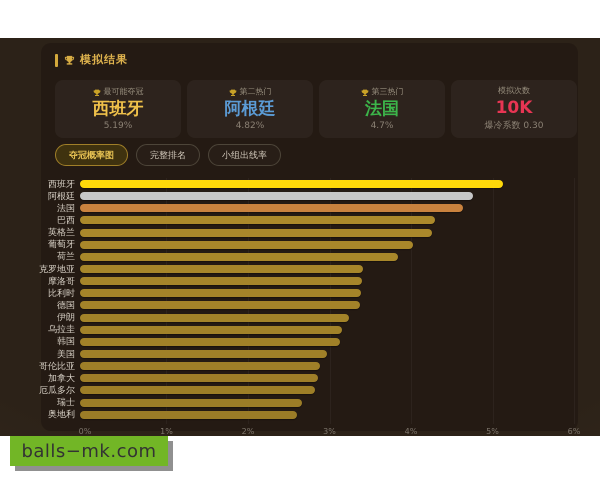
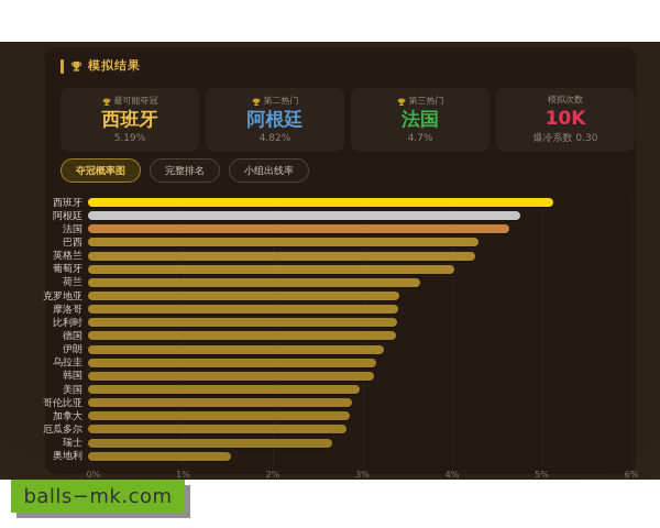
荷兰: 3.9% -> 3.7%
奥地利: 2.7% -> 1.6%
